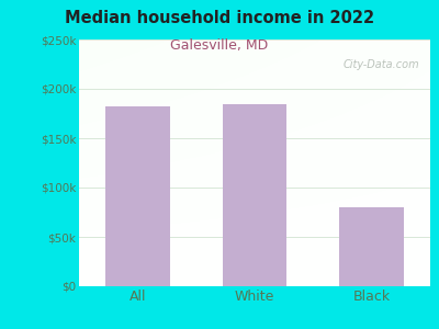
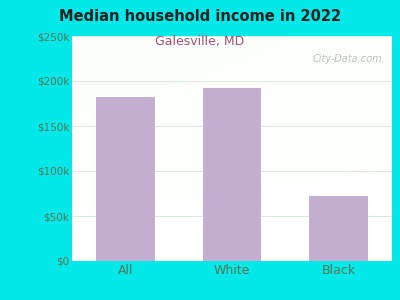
White: $184k -> $192k
Black: $80k -> $72k
